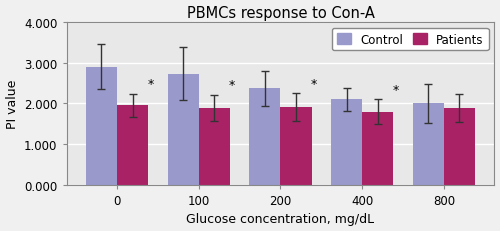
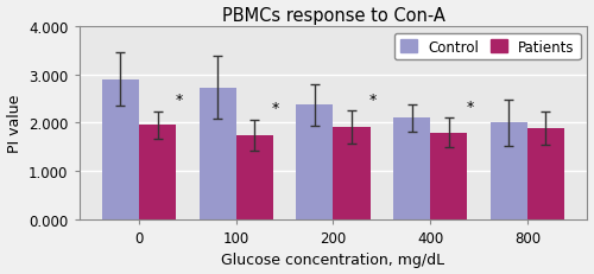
Patients/100: 1.90 -> 1.75
